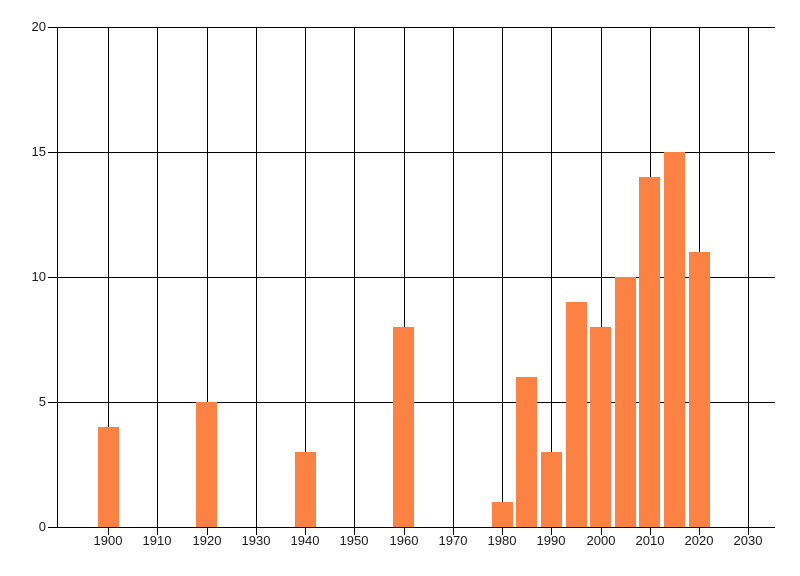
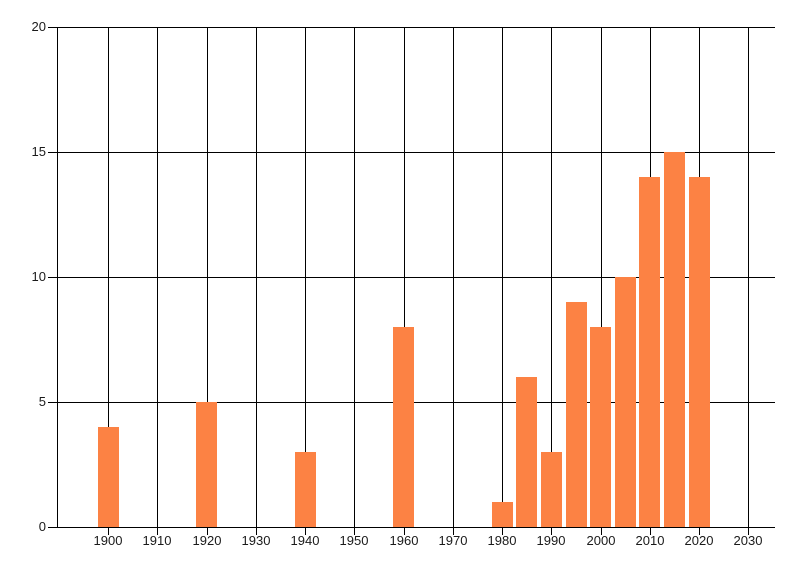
2020: 11 -> 14
